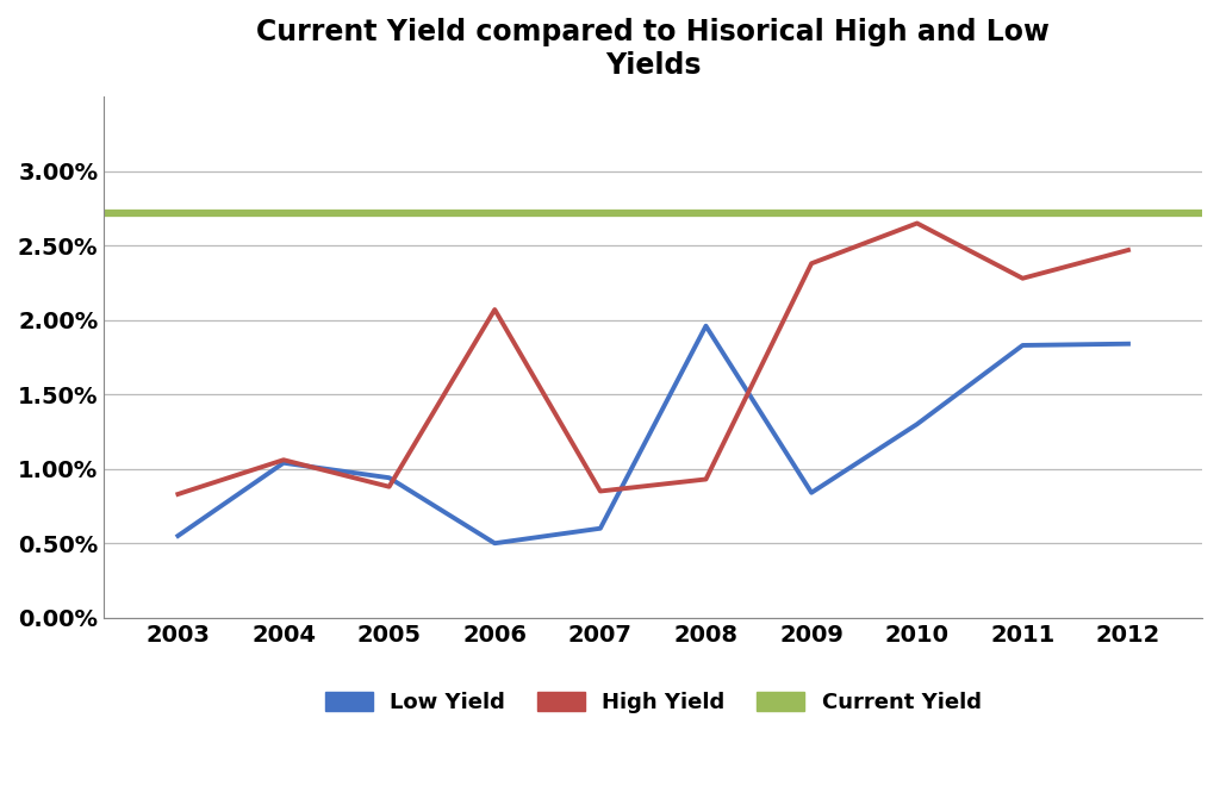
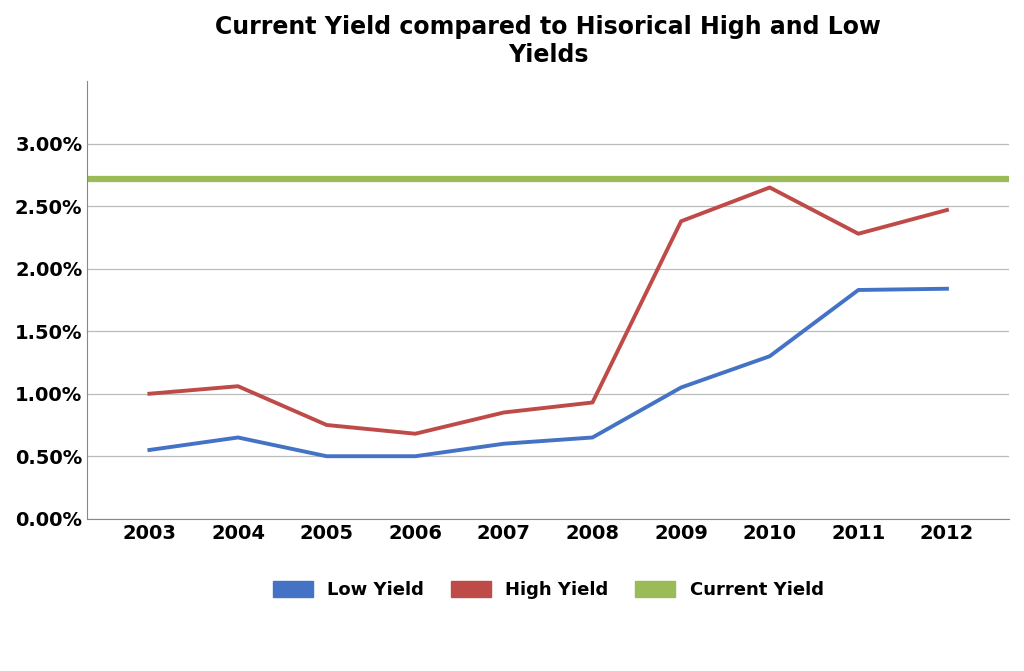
High Yield/2003: 0.83% -> 1.00%
Low Yield/2004: 1.04% -> 0.65%
Low Yield/2005: 0.94% -> 0.50%
High Yield/2005: 0.88% -> 0.75%
High Yield/2006: 2.07% -> 0.68%
Low Yield/2008: 1.96% -> 0.65%
Low Yield/2009: 0.84% -> 1.05%
